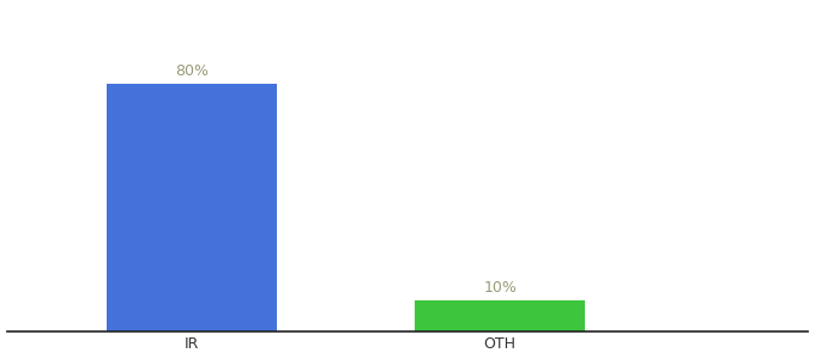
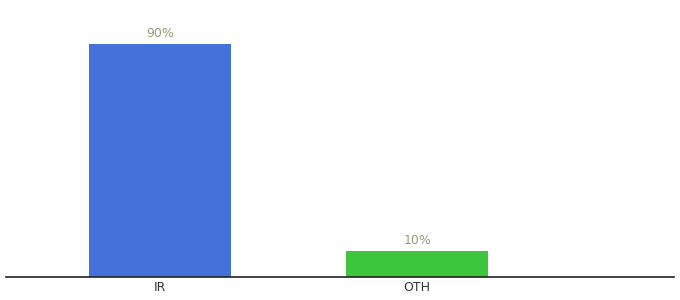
IR: 80% -> 90%
